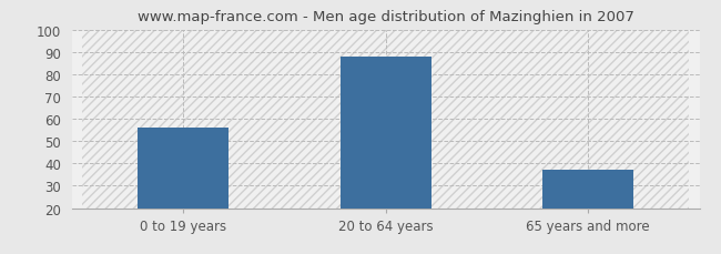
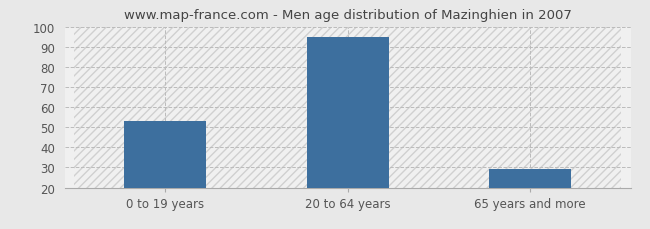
0 to 19 years: 56 -> 53
20 to 64 years: 88 -> 95
65 years and more: 37 -> 29
